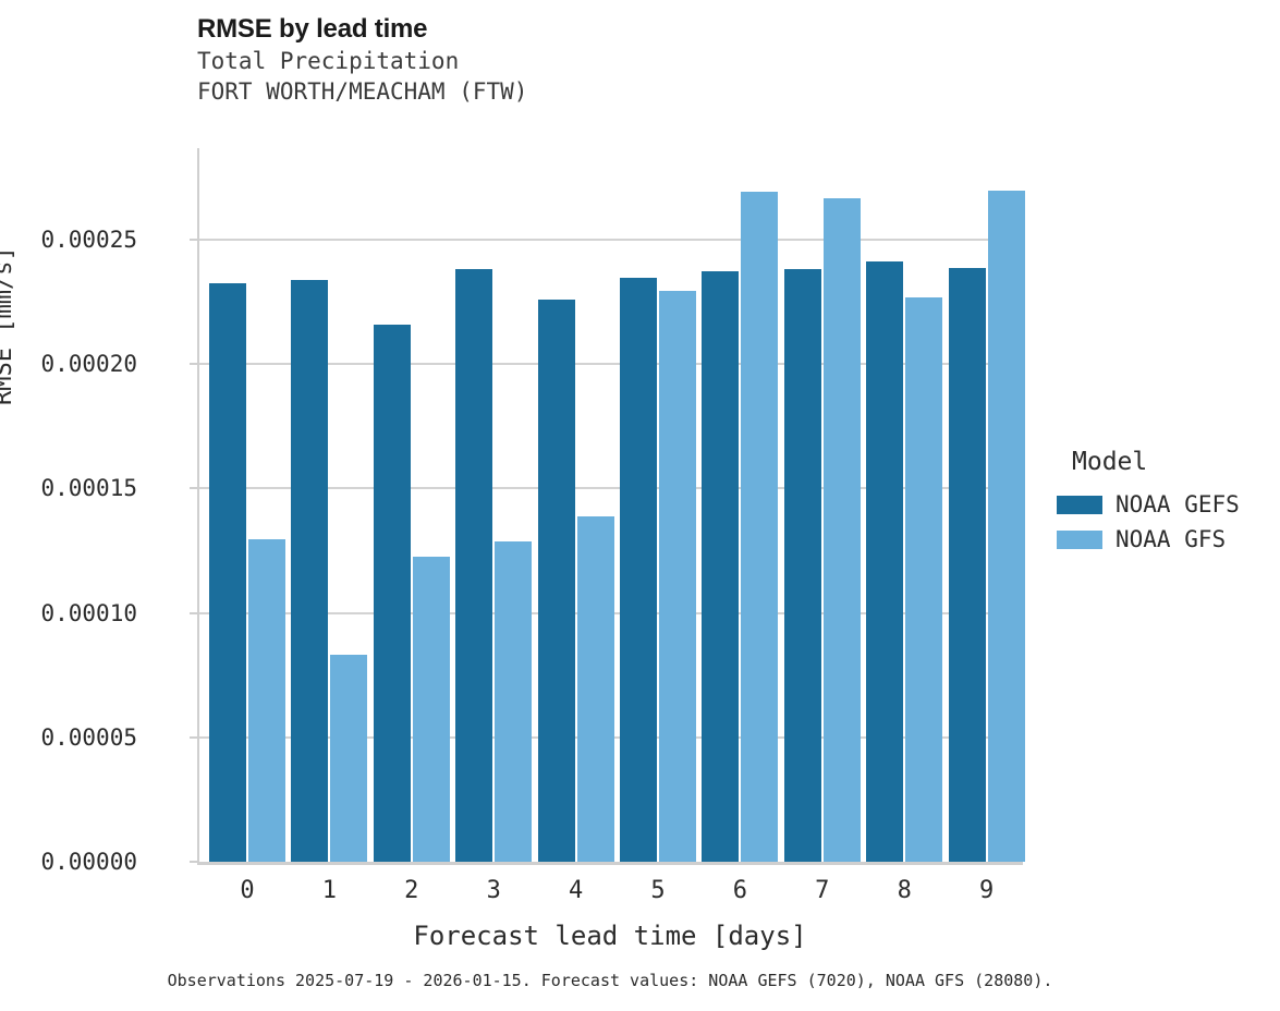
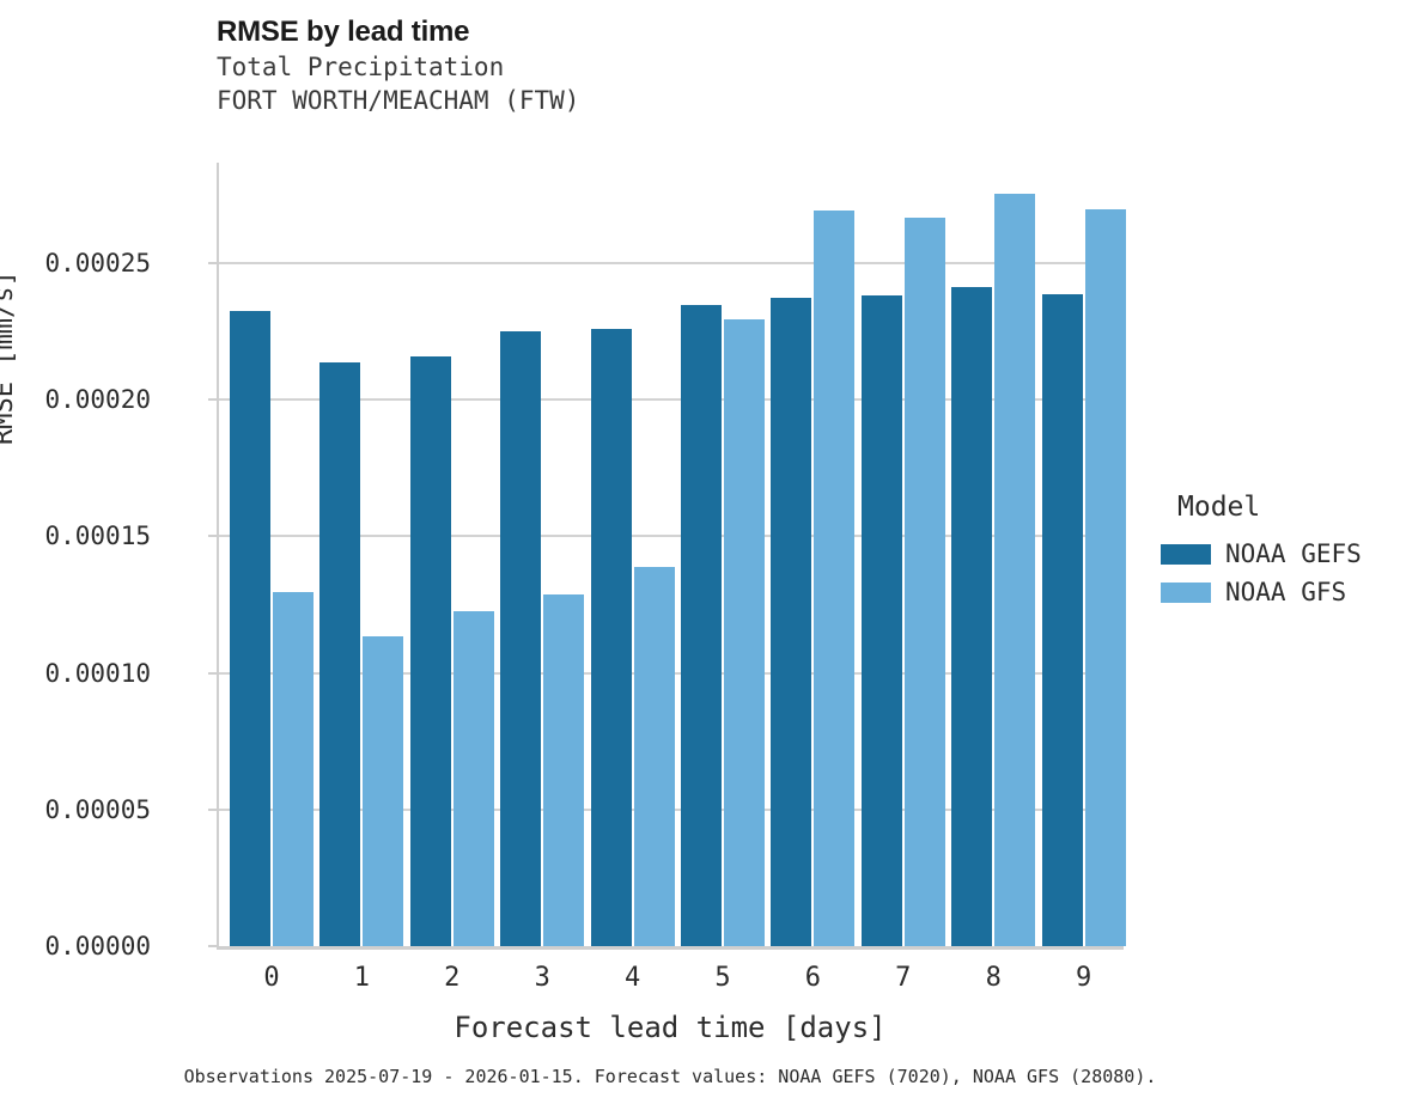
NOAA GEFS/1: 0.000234 -> 0.000214
NOAA GFS/1: 0.000083 -> 0.000113
NOAA GEFS/3: 0.000238 -> 0.000225
NOAA GFS/8: 0.000227 -> 0.000275
